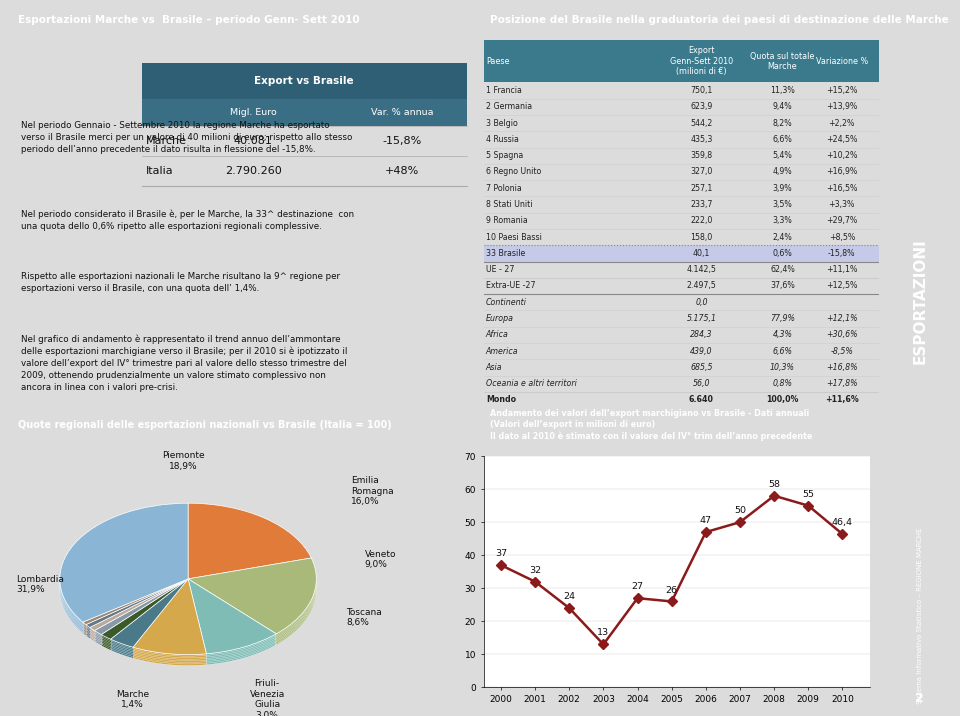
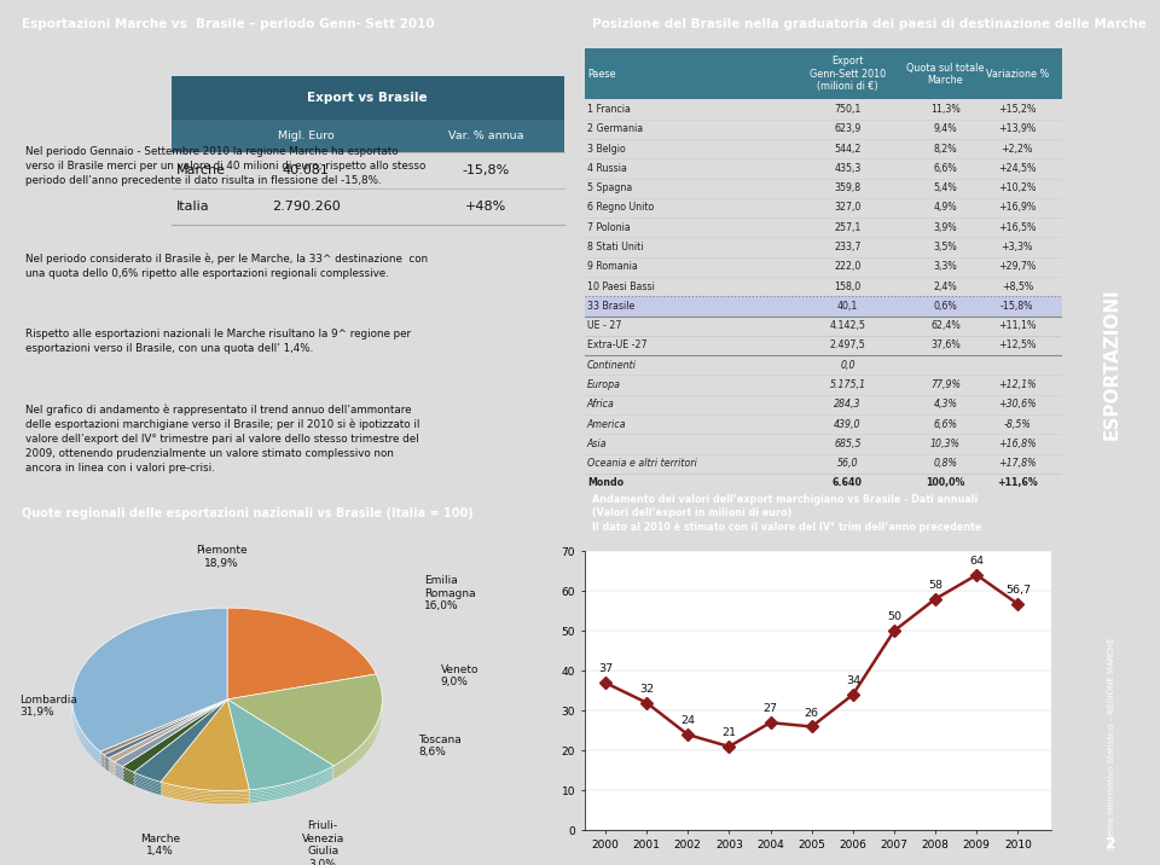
2003: 13 -> 21
2006: 47 -> 34
2009: 55 -> 64
2010: 46,4 -> 56,7
